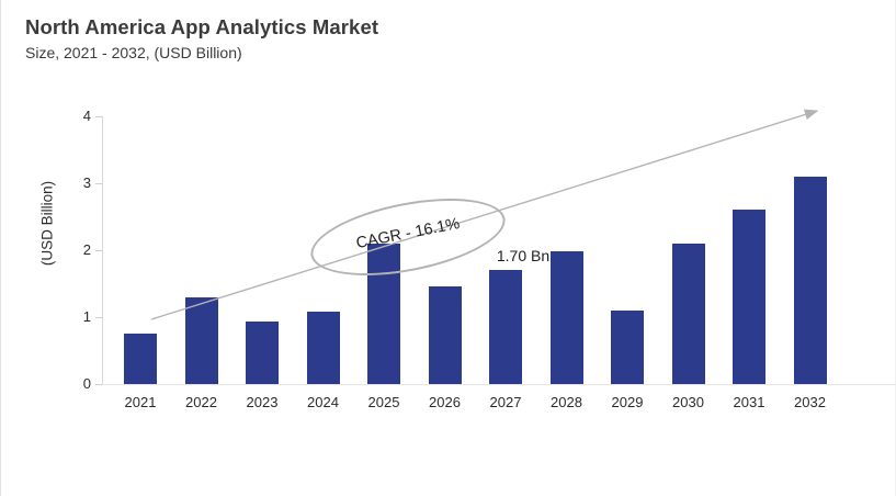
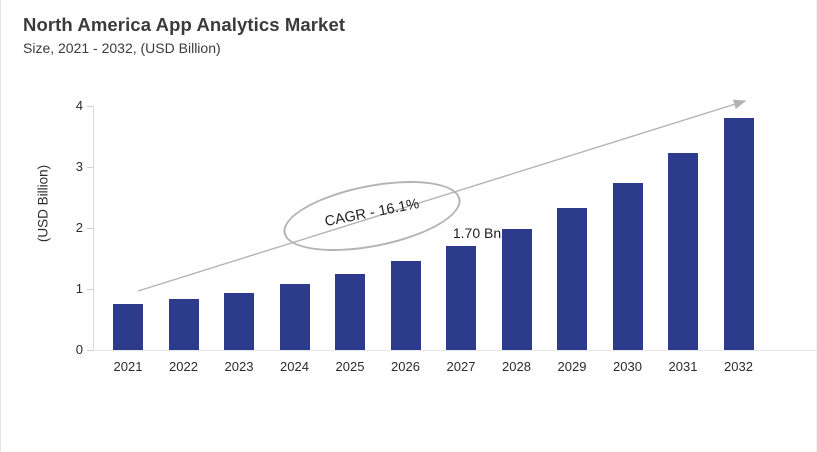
2022: 1.3 -> 0.8
2025: 2.1 -> 1.2
2029: 1.1 -> 2.3
2030: 2.1 -> 2.7
2031: 2.6 -> 3.2
2032: 3.1 -> 3.8
